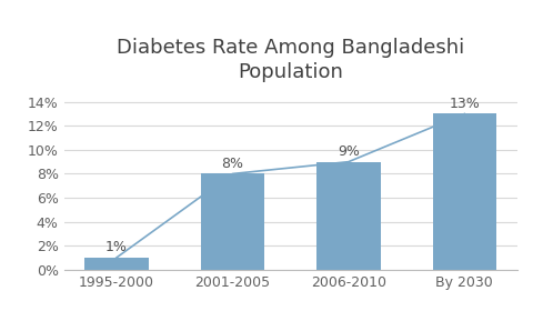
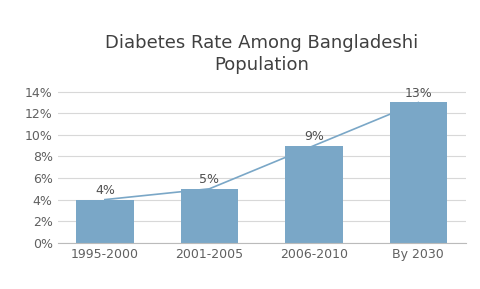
1995-2000: 1% -> 4%
2001-2005: 8% -> 5%
